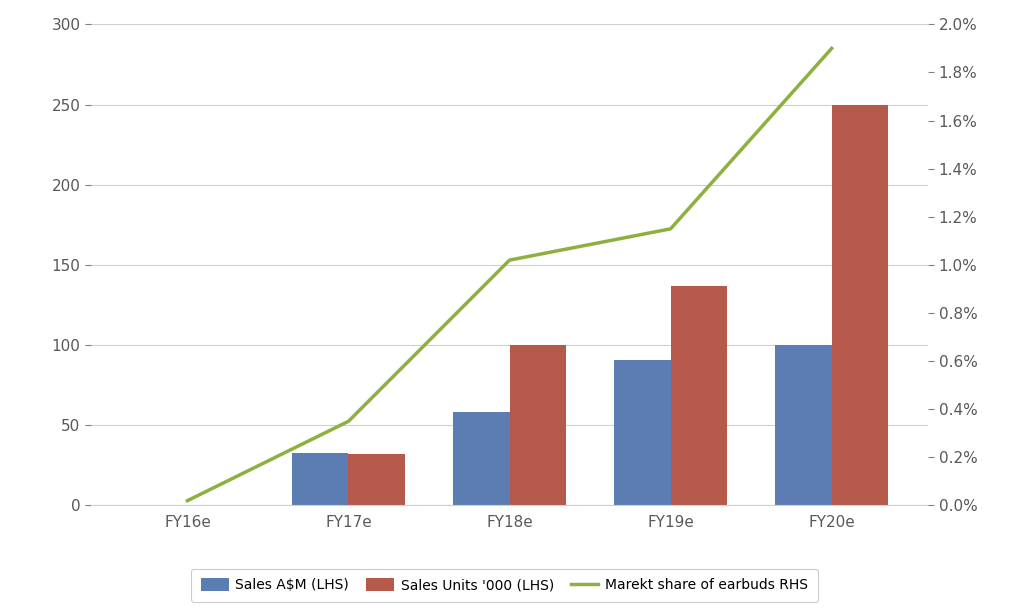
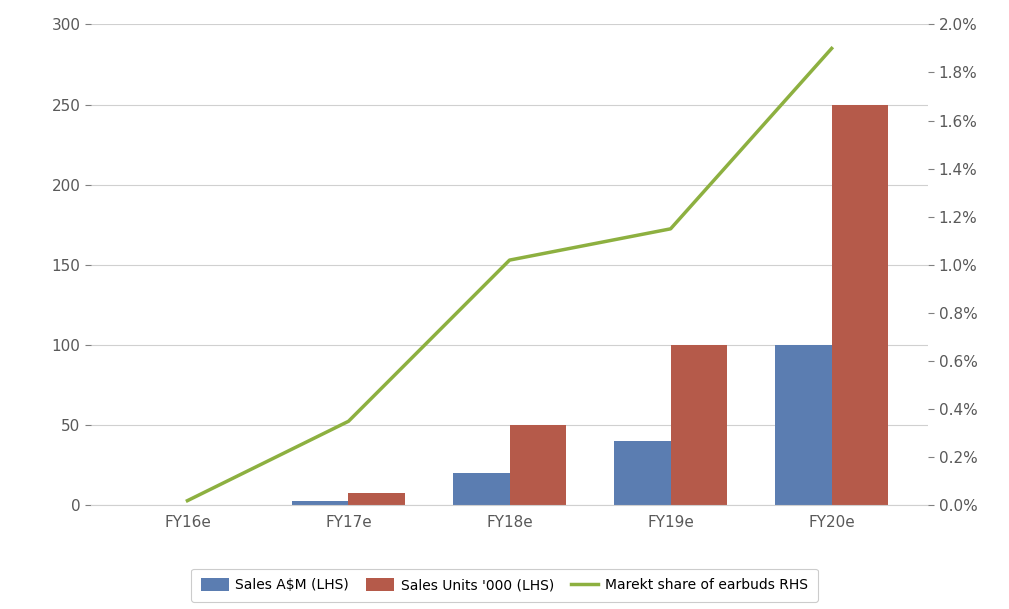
Sales A$M (LHS)/FY17e: 33 -> 3
Sales Units '000 (LHS)/FY17e: 32 -> 8
Sales A$M (LHS)/FY18e: 58 -> 20
Sales Units '000 (LHS)/FY18e: 100 -> 50
Sales A$M (LHS)/FY19e: 91 -> 40
Sales Units '000 (LHS)/FY19e: 137 -> 100
